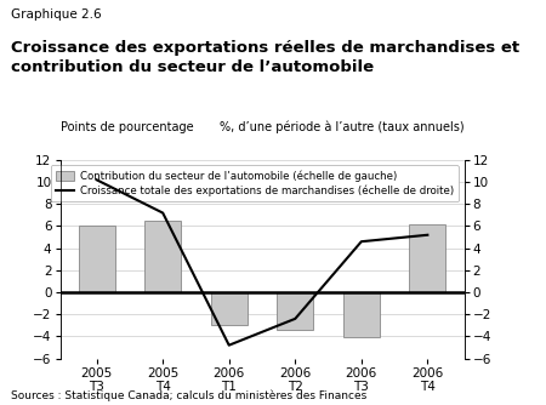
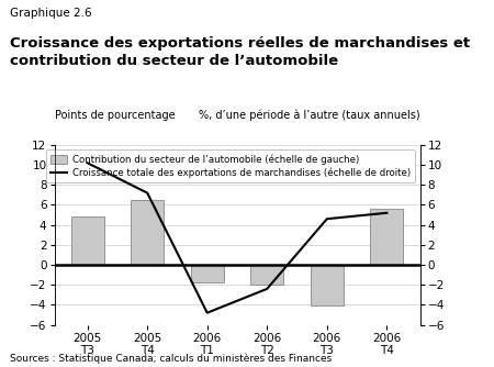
Contribution du secteur de l’automobile (échelle de gauche)/2005 T3: 6.1 -> 4.8
Contribution du secteur de l’automobile (échelle de gauche)/2006 T1: -3.0 -> -1.8
Contribution du secteur de l’automobile (échelle de gauche)/2006 T2: -3.4 -> -2.0
Contribution du secteur de l’automobile (échelle de gauche)/2006 T4: 6.2 -> 5.6
